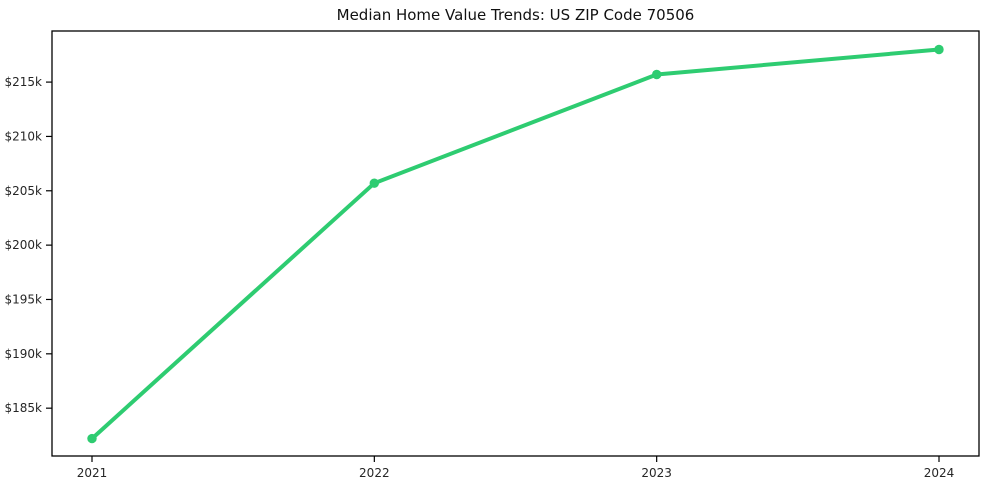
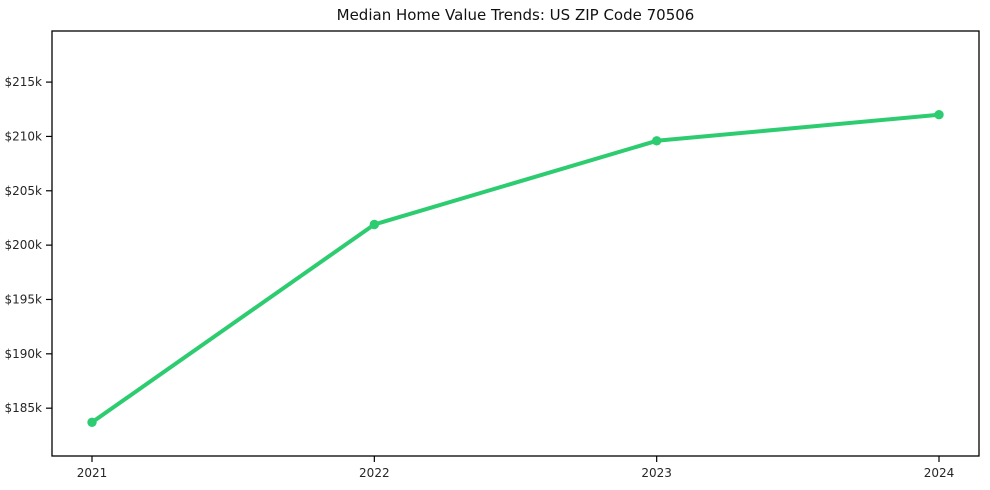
2021: $182.2k -> $183.7k
2022: $205.7k -> $201.9k
2023: $215.7k -> $209.6k
2024: $218.0k -> $212.0k
